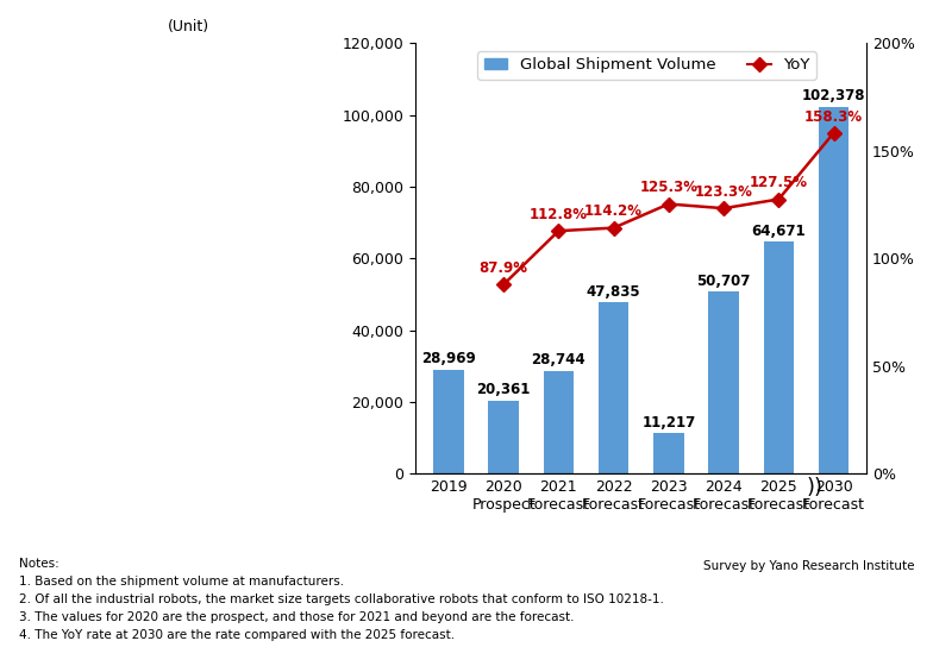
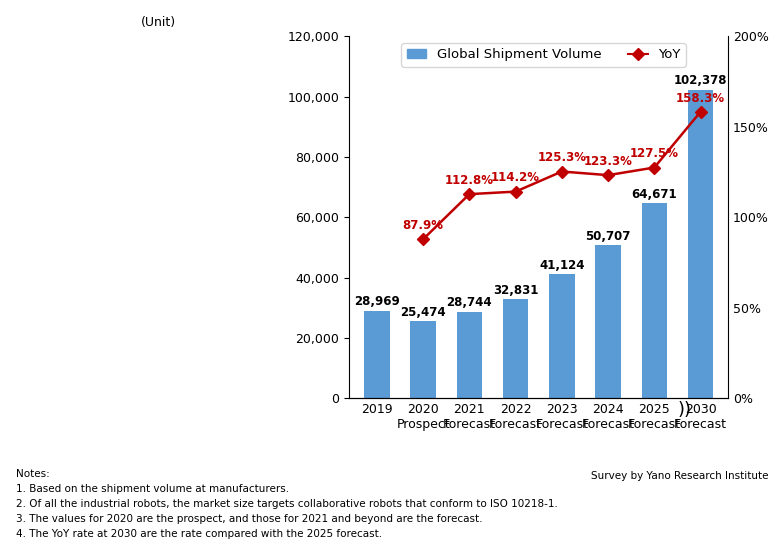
Global Shipment Volume/2020 Prospect: 20,361 -> 25,474
Global Shipment Volume/2022 Forecast: 47,835 -> 32,831
Global Shipment Volume/2023 Forecast: 11,217 -> 41,124
